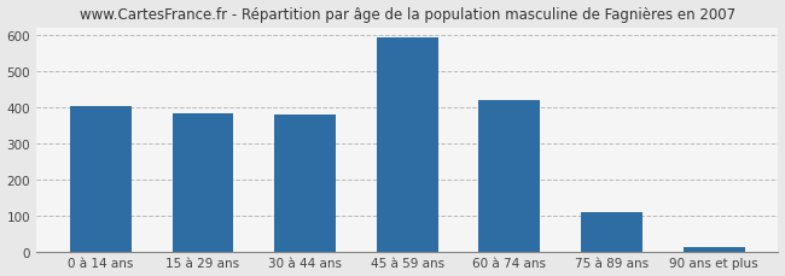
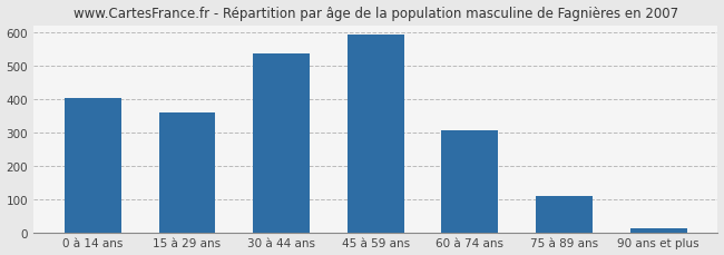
15 à 29 ans: 383 -> 360
30 à 44 ans: 378 -> 535
60 à 74 ans: 418 -> 305
